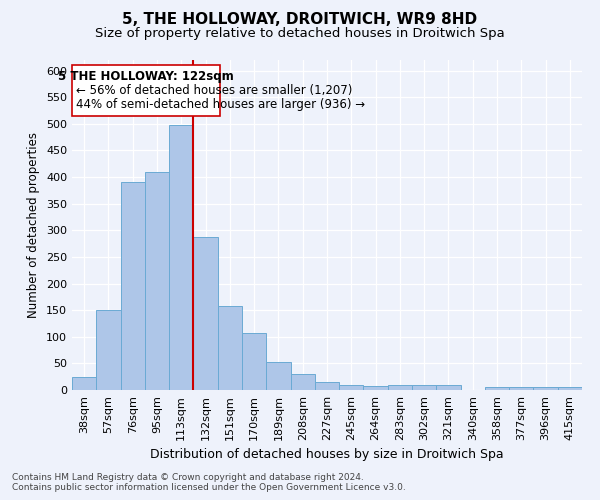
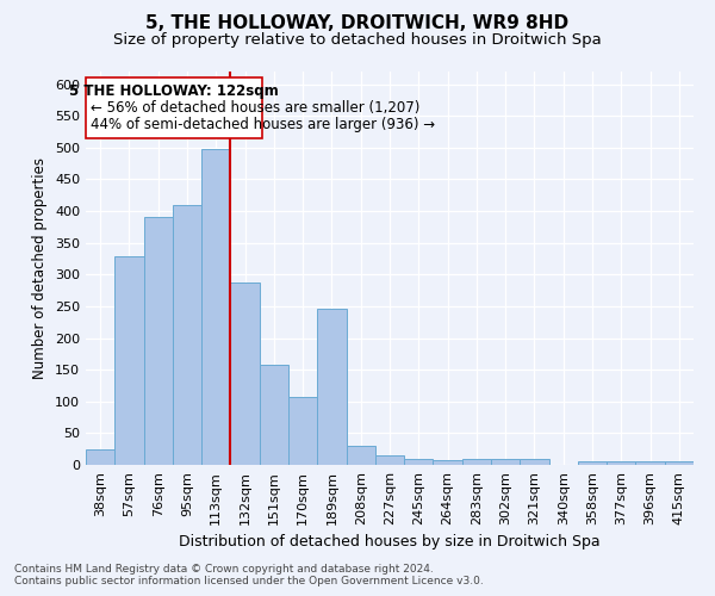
57sqm: 150 -> 328
189sqm: 53 -> 246
